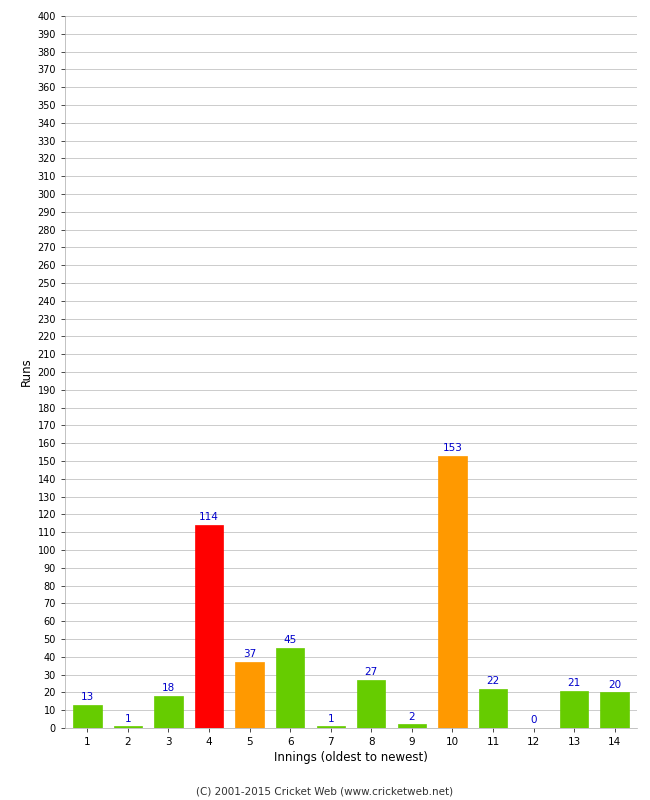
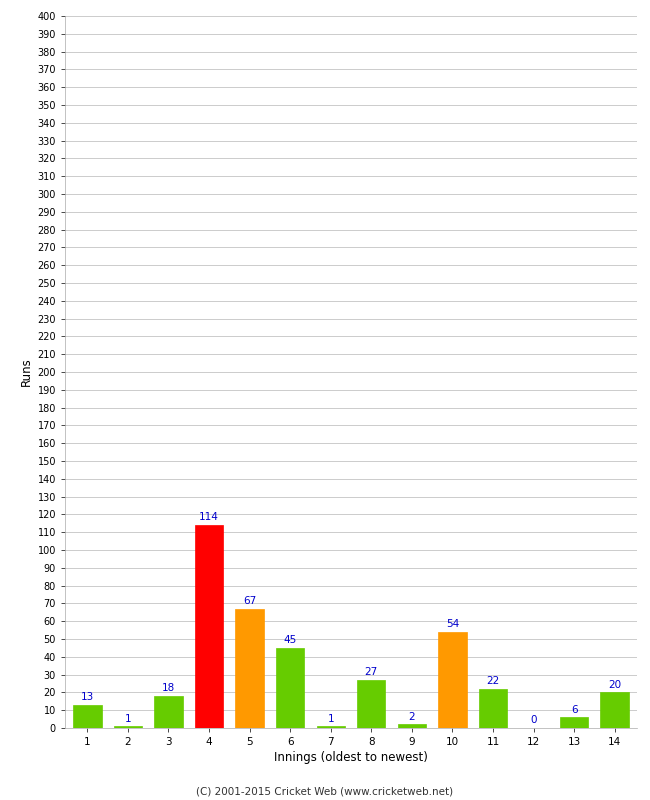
5: 37 -> 67
10: 153 -> 54
13: 21 -> 6
